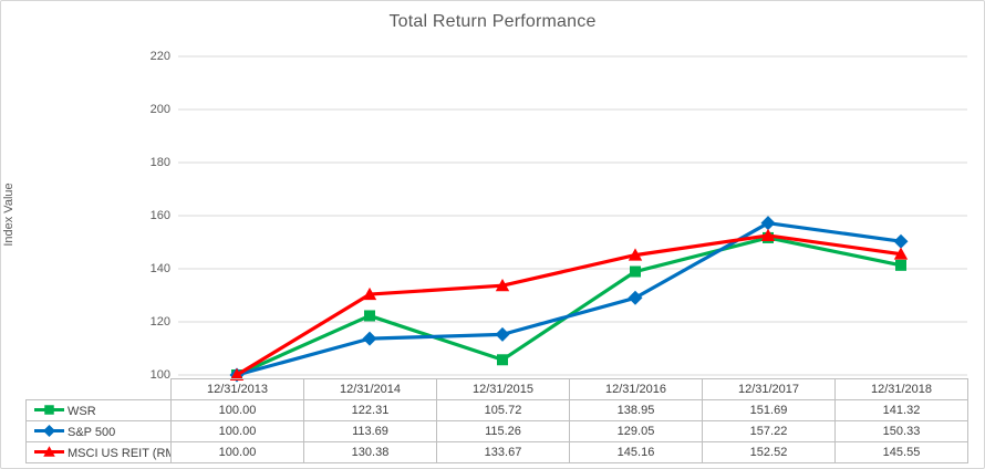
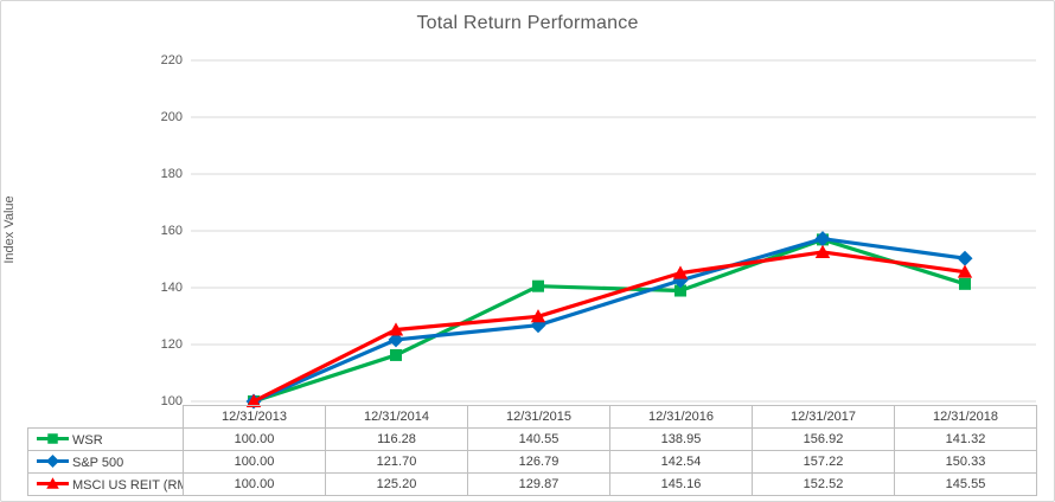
WSR/12/31/2014: 122.31 -> 116.28
S&P 500/12/31/2014: 113.69 -> 121.70
MSCI US REIT (RMS)/12/31/2014: 130.38 -> 125.20
WSR/12/31/2015: 105.72 -> 140.55
S&P 500/12/31/2015: 115.26 -> 126.79
MSCI US REIT (RMS)/12/31/2015: 133.67 -> 129.87
S&P 500/12/31/2016: 129.05 -> 142.54
WSR/12/31/2017: 151.69 -> 156.92
